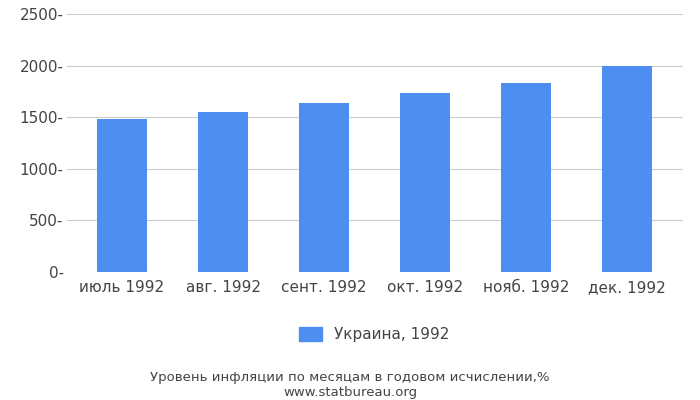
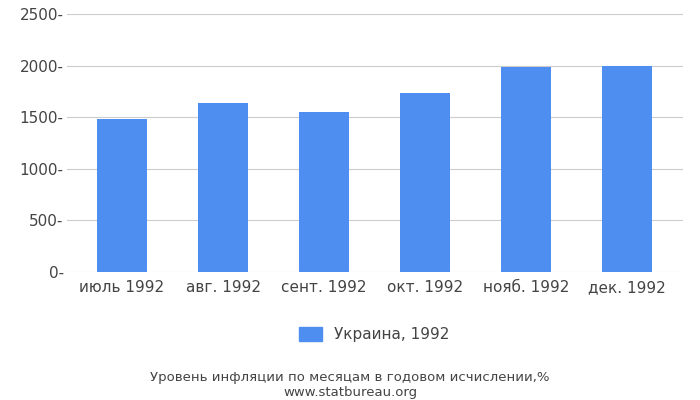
авг. 1992: 1550- -> 1640-
сент. 1992: 1630- -> 1550-
нояб. 1992: 1830- -> 1990-
